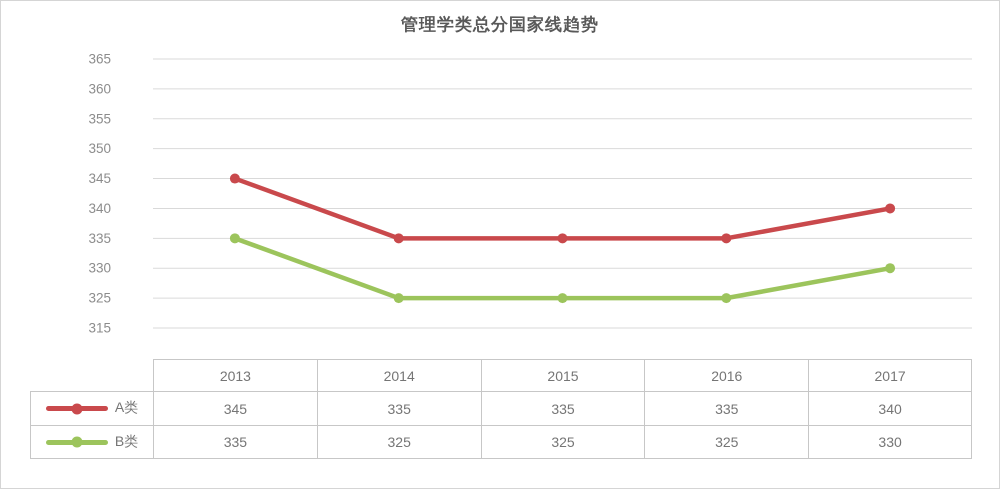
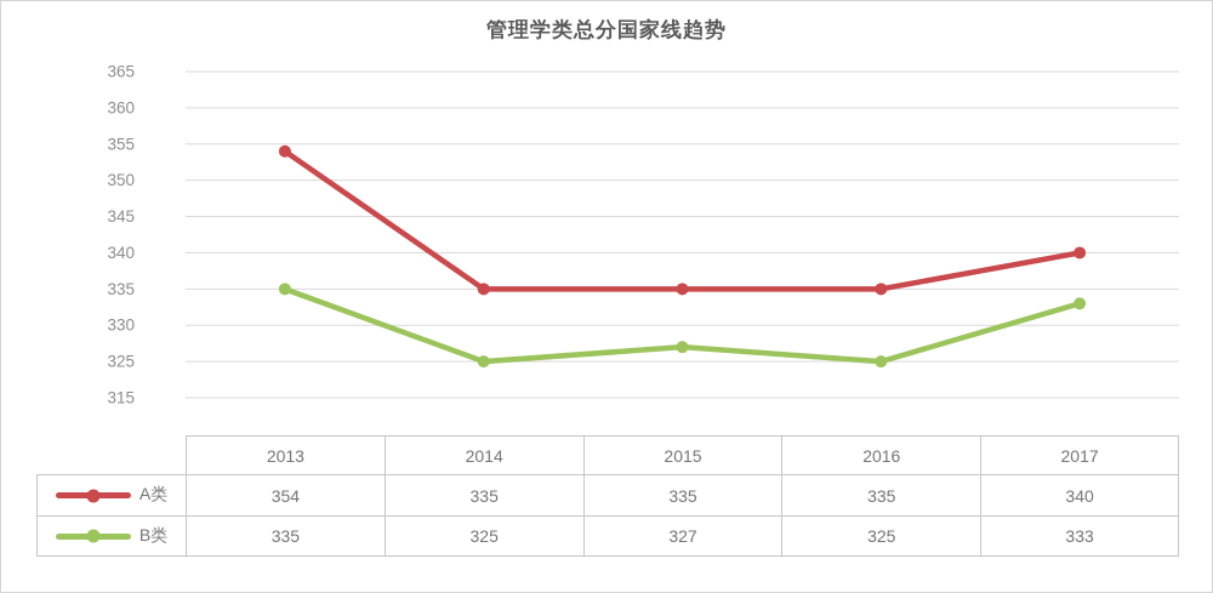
A类/2013: 345 -> 354
B类/2015: 325 -> 327
B类/2017: 330 -> 333
